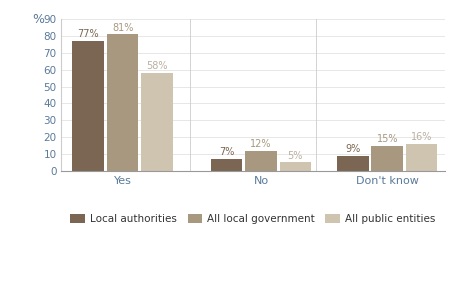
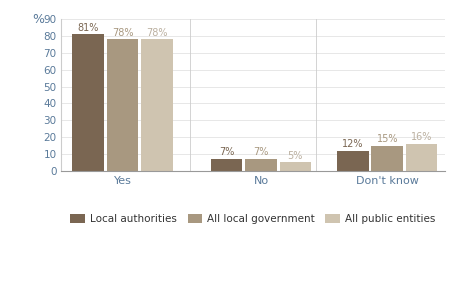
Local authorities/Yes: 77% -> 81%
All local government/Yes: 81% -> 78%
All public entities/Yes: 58% -> 78%
All local government/No: 12% -> 7%
Local authorities/Don't know: 9% -> 12%
